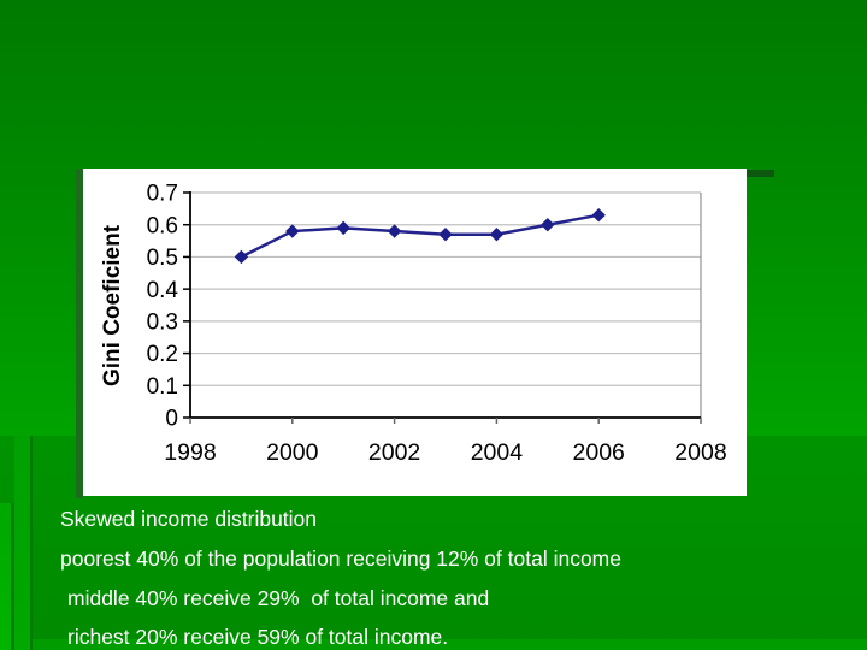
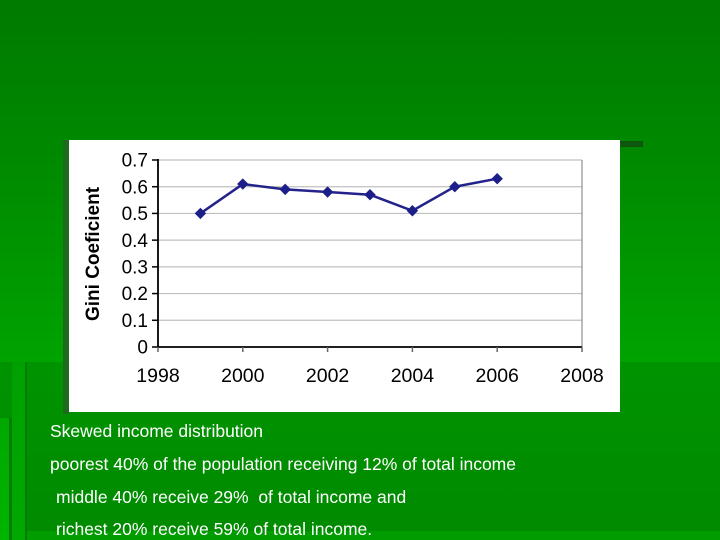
2000: 0.58 -> 0.61
2004: 0.57 -> 0.51
